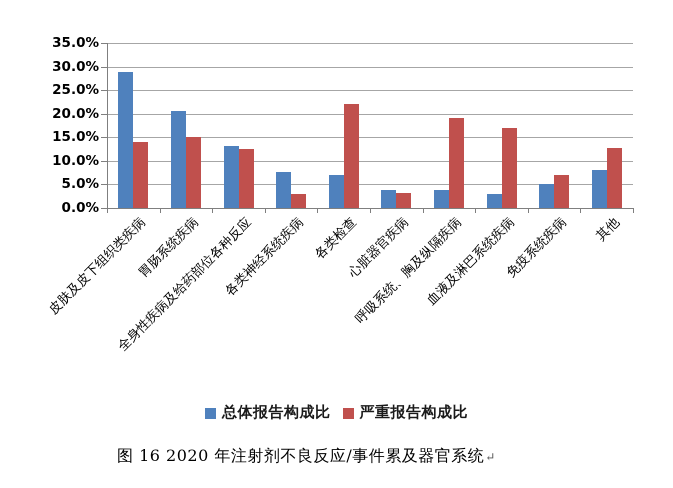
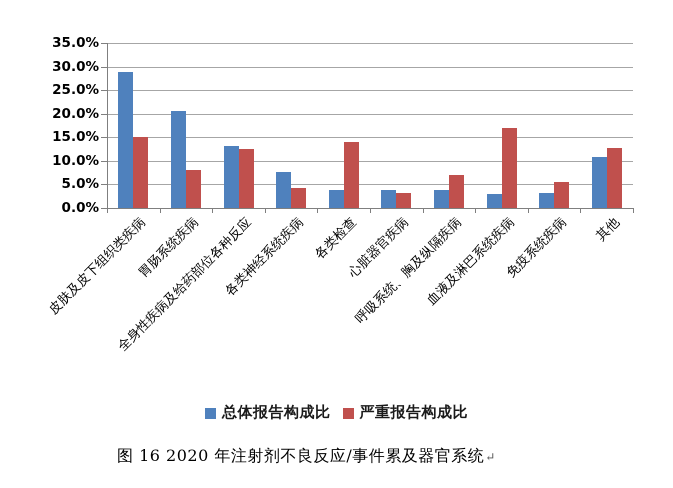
严重报告构成比/皮肤及皮下组织类疾病: 14% -> 15%
严重报告构成比/胃肠系统疾病: 15% -> 8%
严重报告构成比/各类神经系统疾病: 3% -> 4%
总体报告构成比/各类检查: 7% -> 4%
严重报告构成比/各类检查: 22% -> 14%
严重报告构成比/呼吸系统、胸及纵隔疾病: 19% -> 7%
总体报告构成比/免疫系统疾病: 5% -> 3%
严重报告构成比/免疫系统疾病: 7% -> 6%
总体报告构成比/其他: 8% -> 11%
